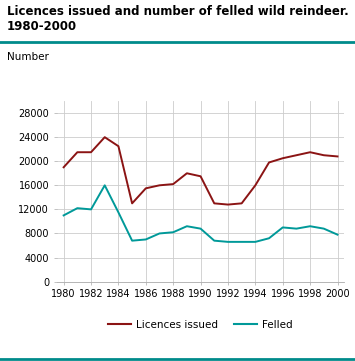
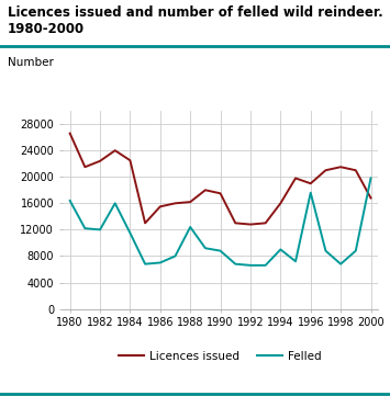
Licences issued/1980: 19000 -> 26600
Felled/1980: 11000 -> 16400
Licences issued/1982: 21500 -> 22400
Felled/1988: 8200 -> 12400
Felled/1994: 6600 -> 9000
Licences issued/1996: 20500 -> 19000
Felled/1996: 9000 -> 17600
Felled/1998: 9200 -> 6800
Licences issued/2000: 20800 -> 16800
Felled/2000: 7800 -> 19800
